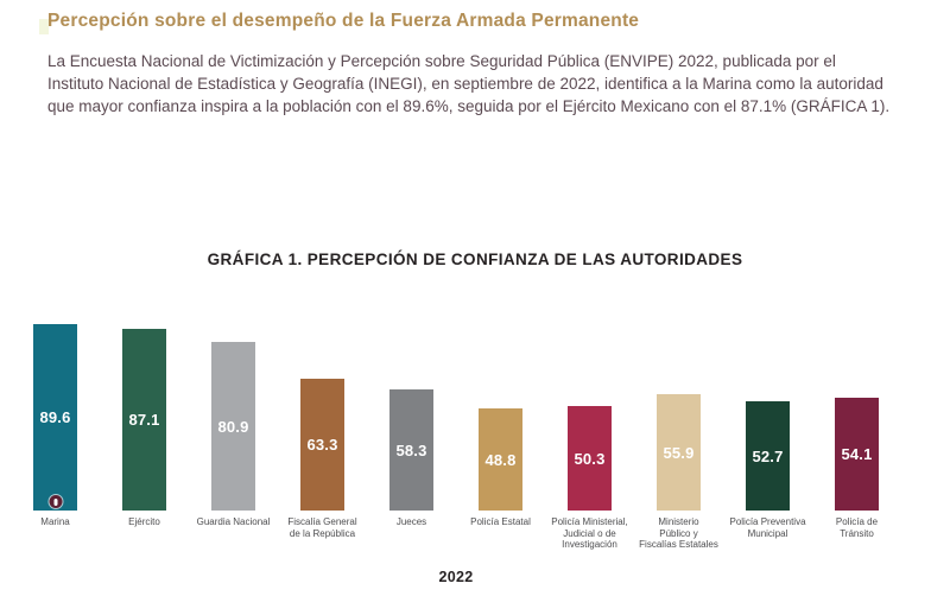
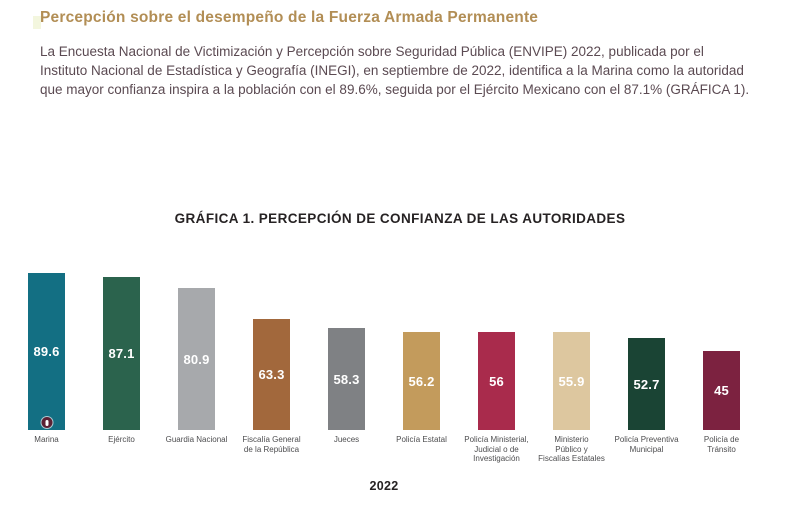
Policía Estatal: 48.8 -> 56.2
Policía Ministerial, Judicial o de Investigación: 50.3 -> 56
Policía de Tránsito: 54.1 -> 45
